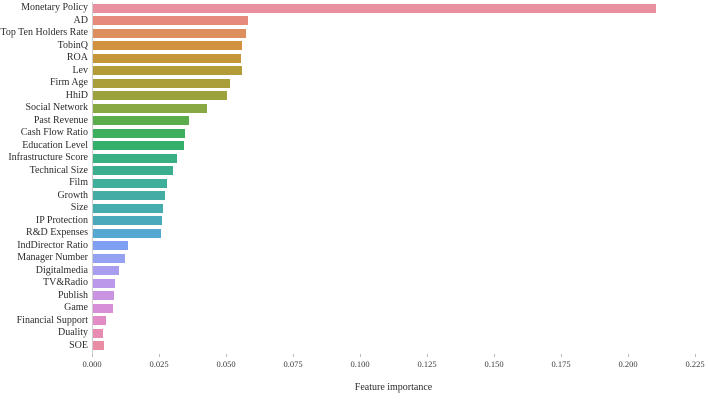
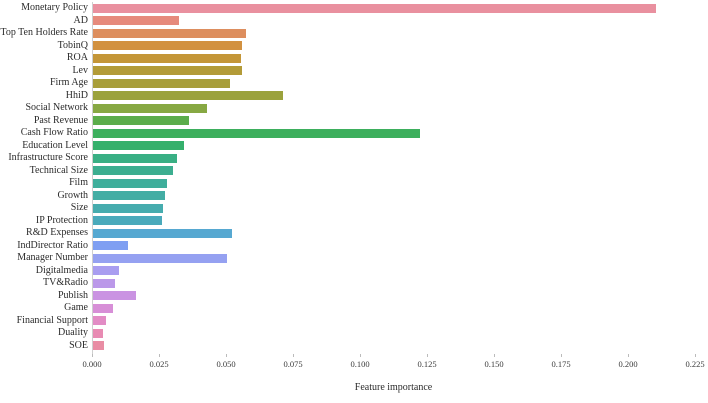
AD: 0.058 -> 0.032
HhiD: 0.050 -> 0.071
Cash Flow Ratio: 0.034 -> 0.122
R&D Expenses: 0.025 -> 0.052
Manager Number: 0.012 -> 0.050
Publish: 0.008 -> 0.016
